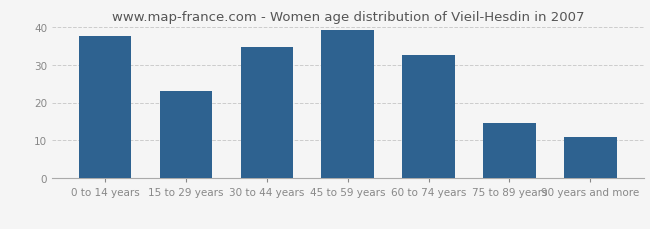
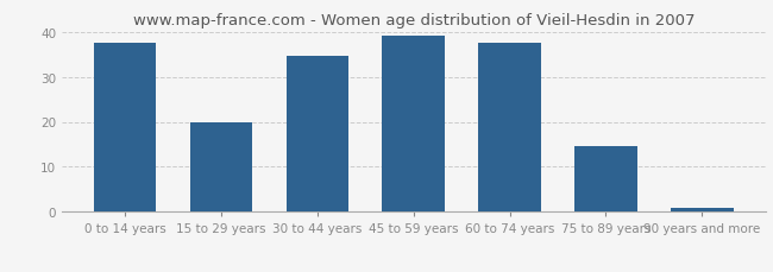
15 to 29 years: 23.0 -> 20.0
60 to 74 years: 32.5 -> 37.5
90 years and more: 11.0 -> 1.0
